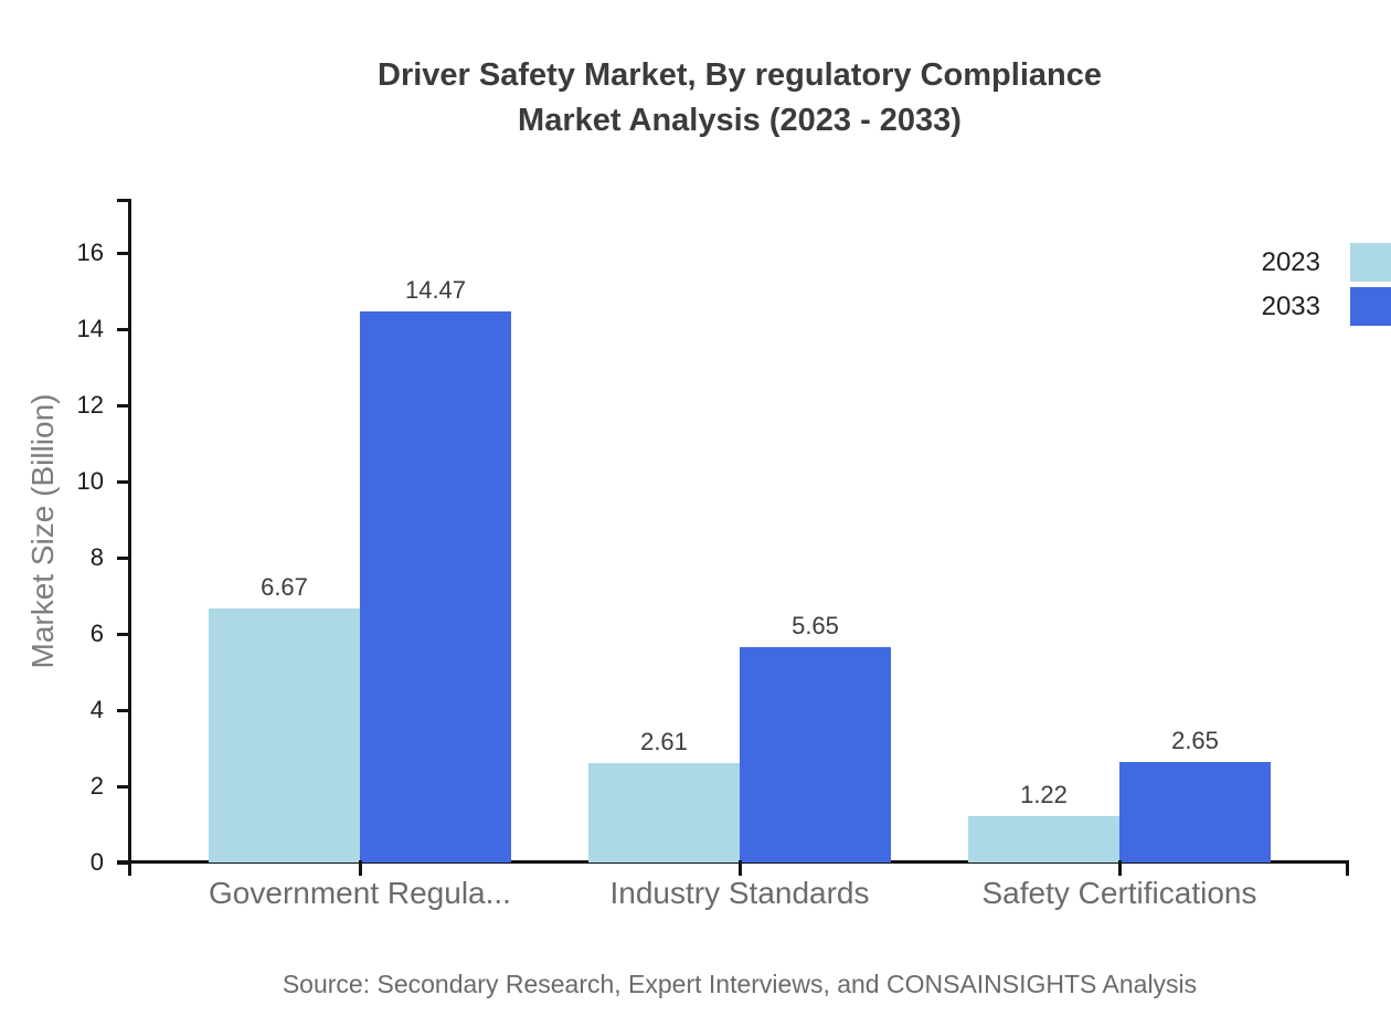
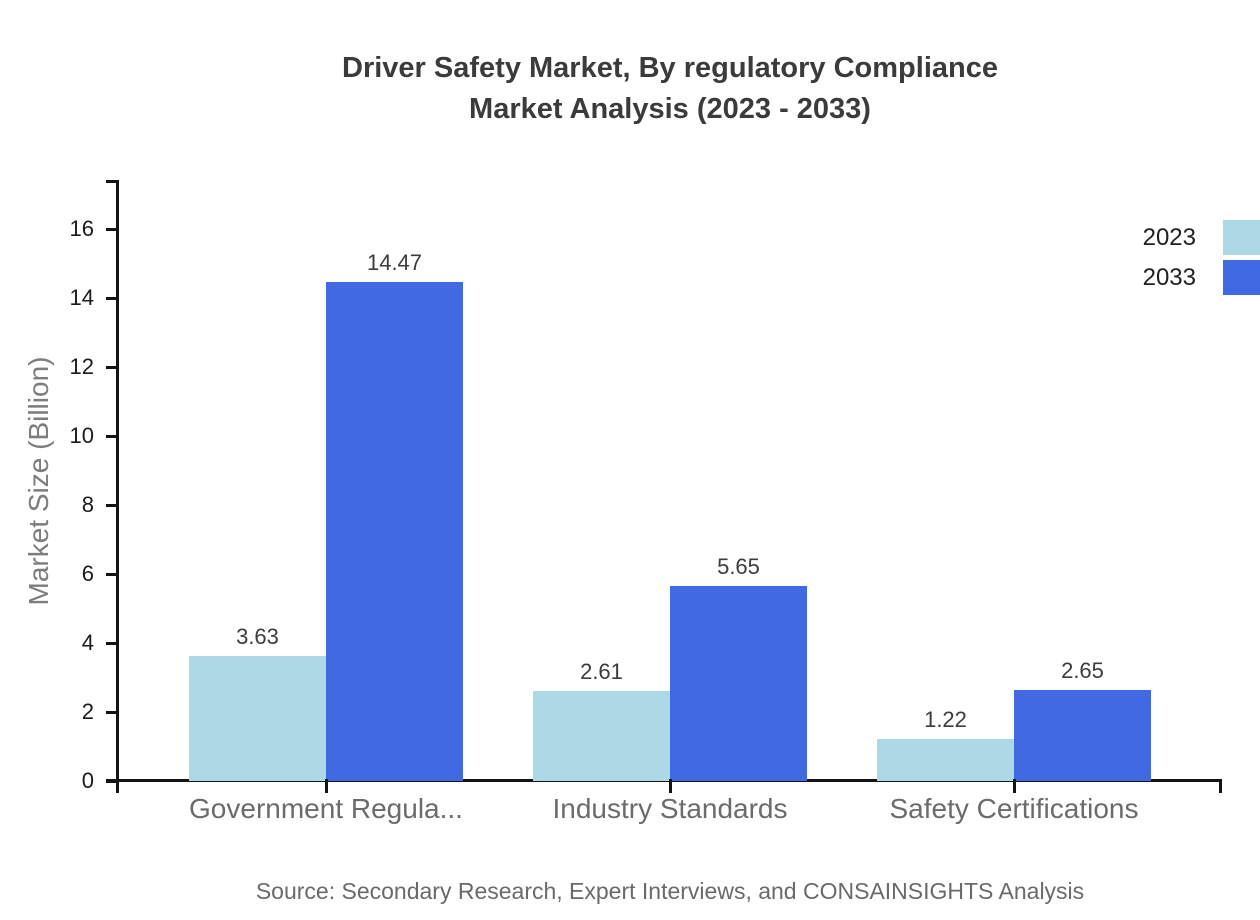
2023/Government Regula...: 6.67 -> 3.63
